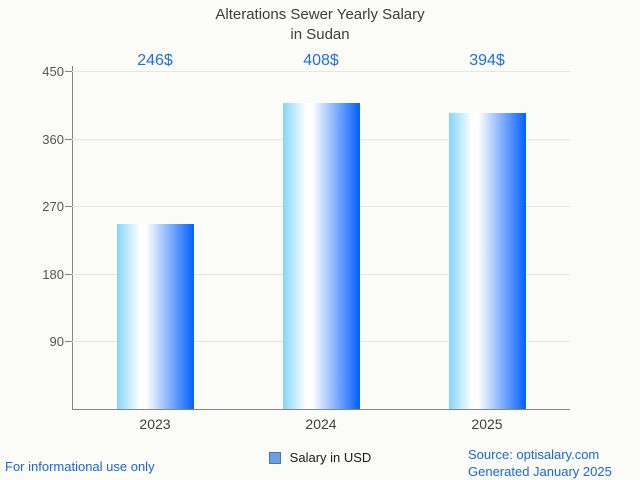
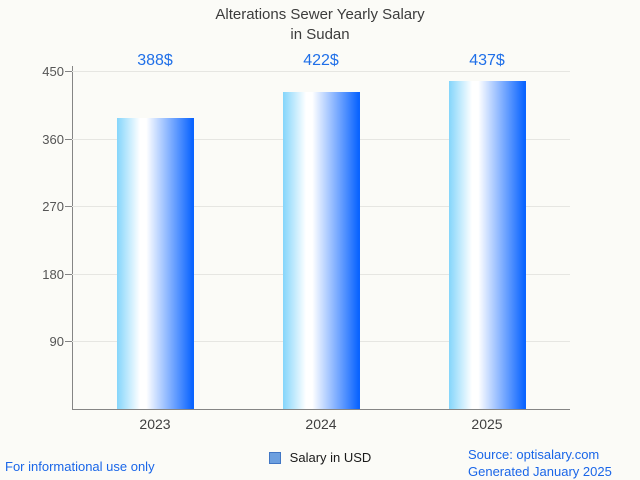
2023: 246 -> 388
2024: 408 -> 422
2025: 394 -> 437
